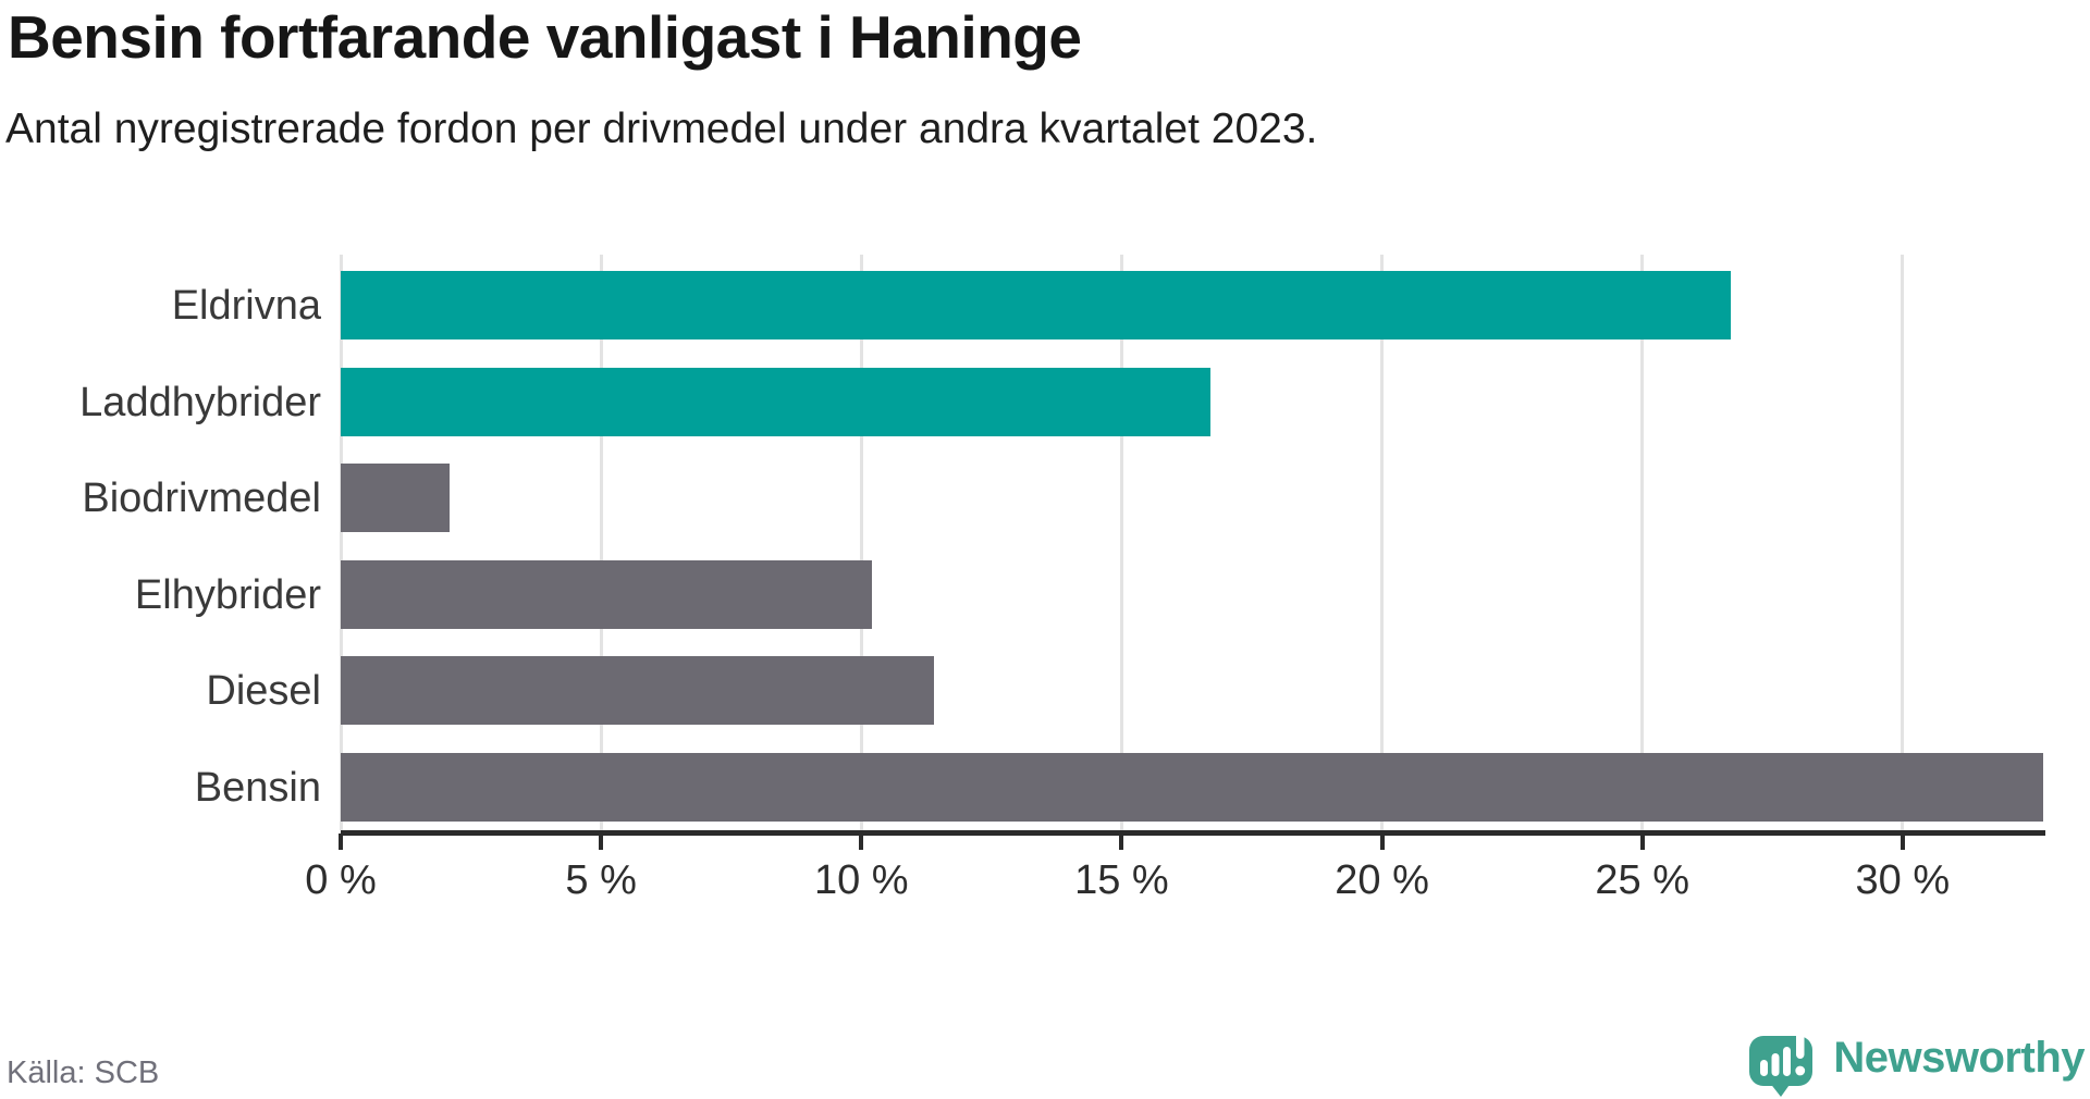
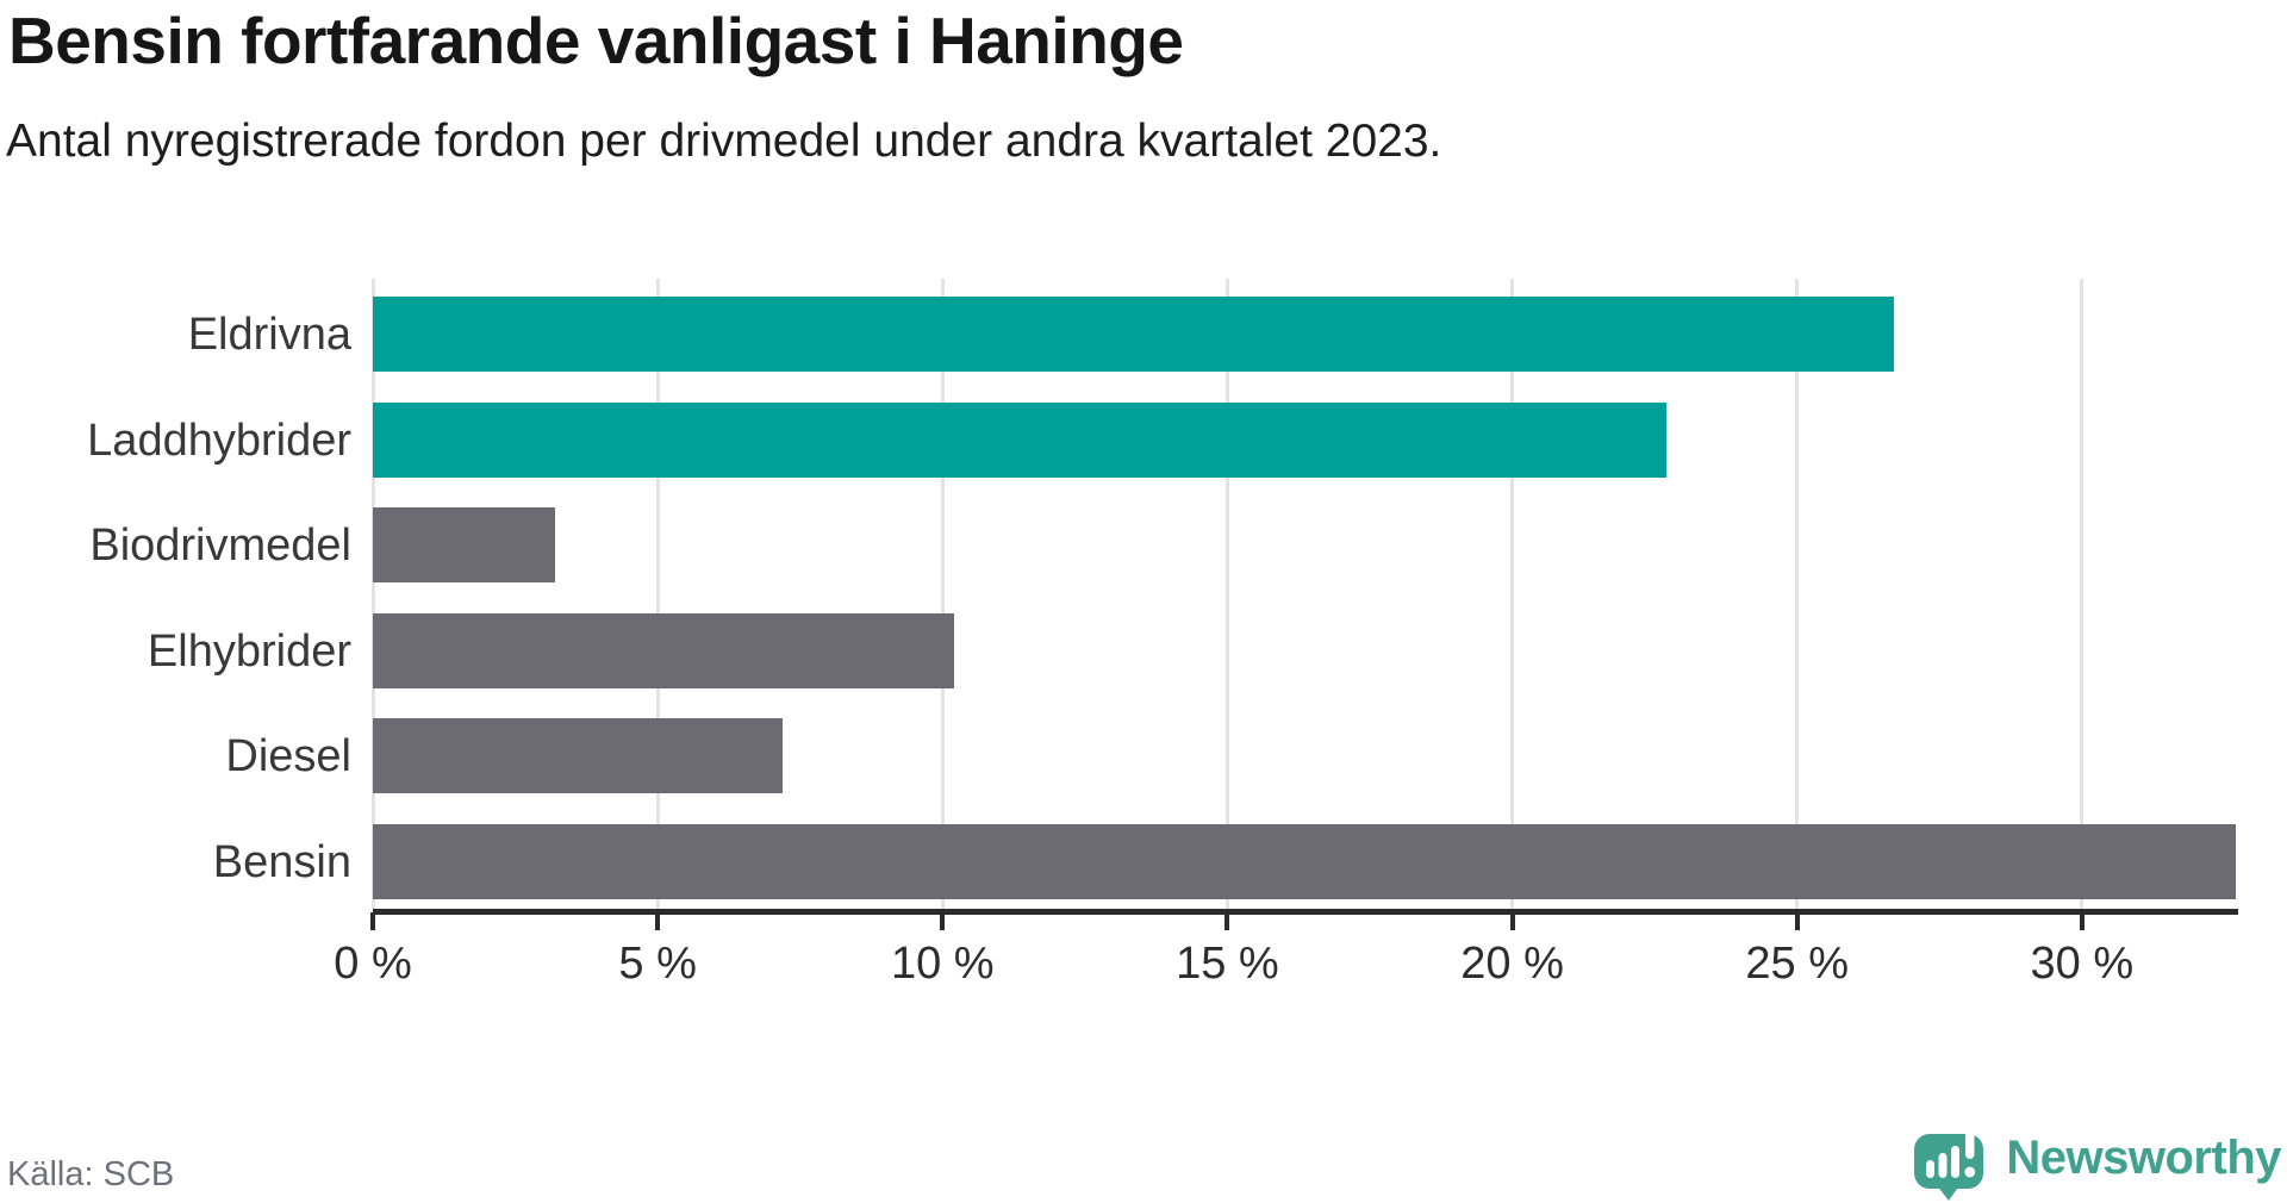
Laddhybrider: 16.7% -> 22.7%
Biodrivmedel: 2.1% -> 3.2%
Diesel: 11.4% -> 7.2%
